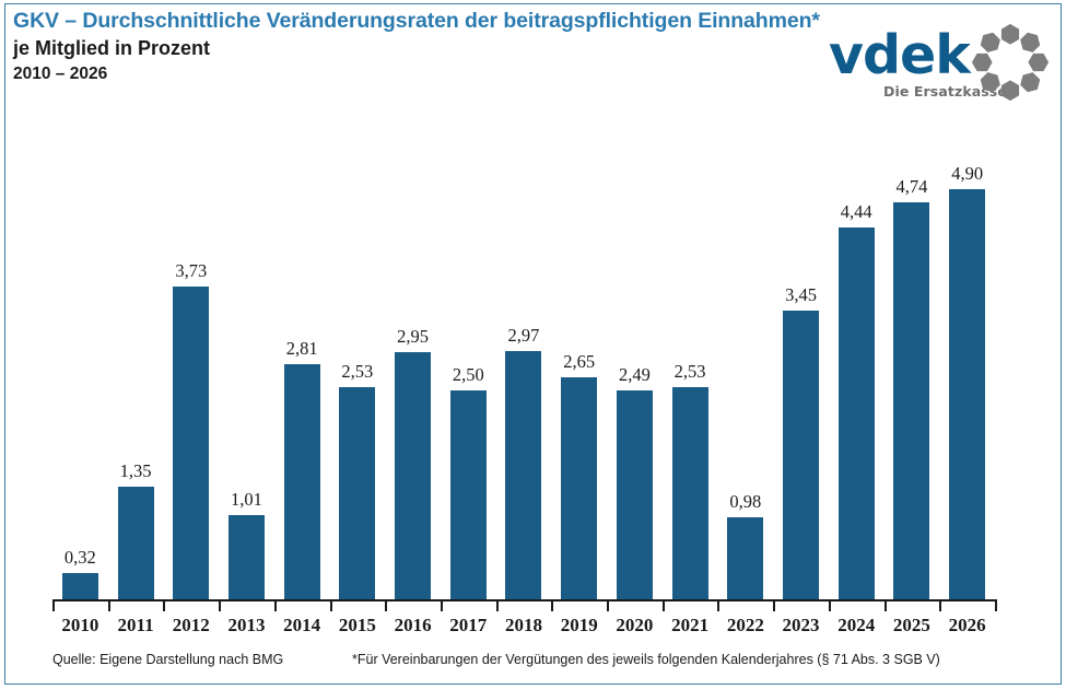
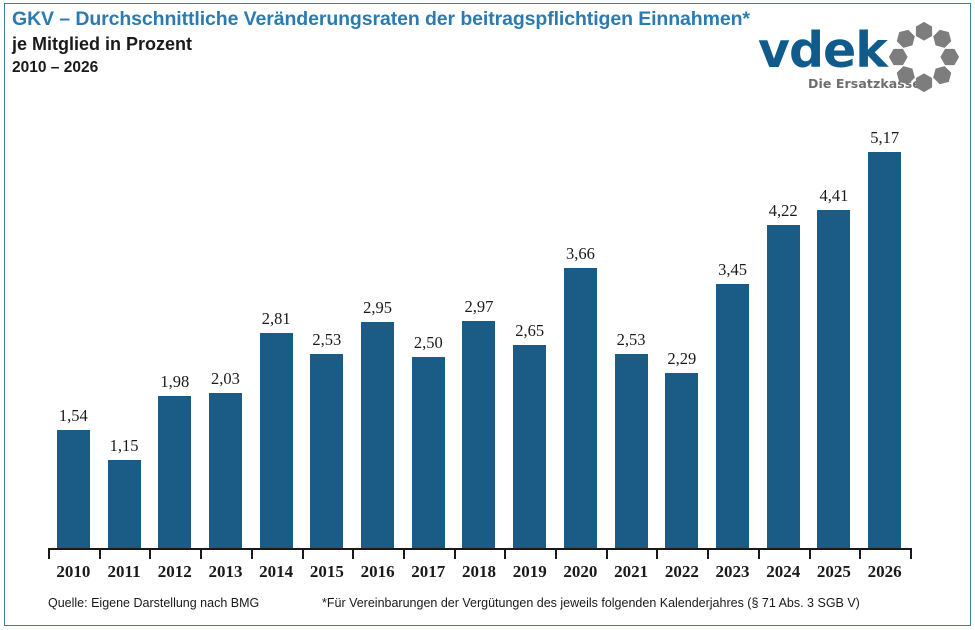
2010: 0,32 -> 1,54
2011: 1,35 -> 1,15
2012: 3,73 -> 1,98
2013: 1,01 -> 2,03
2020: 2,49 -> 3,66
2022: 0,98 -> 2,29
2024: 4,44 -> 4,22
2025: 4,74 -> 4,41
2026: 4,90 -> 5,17
